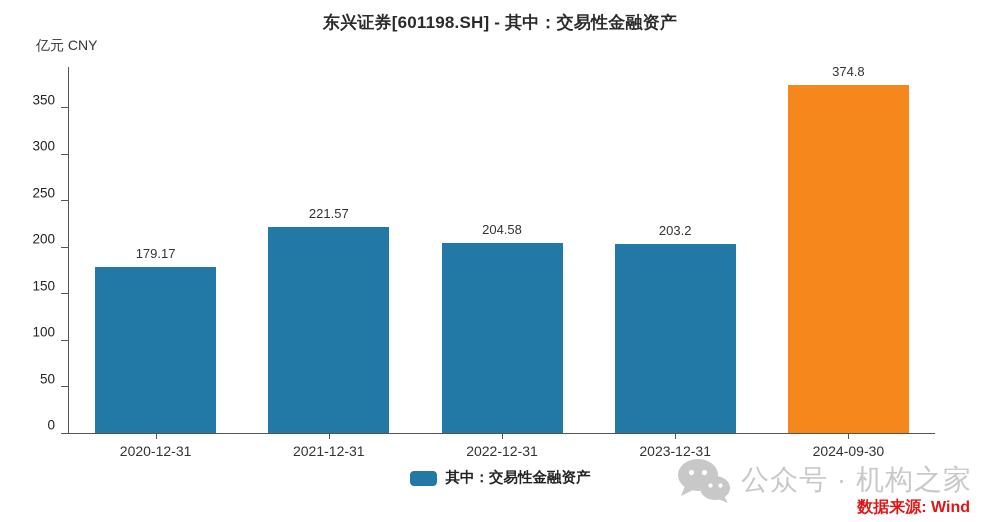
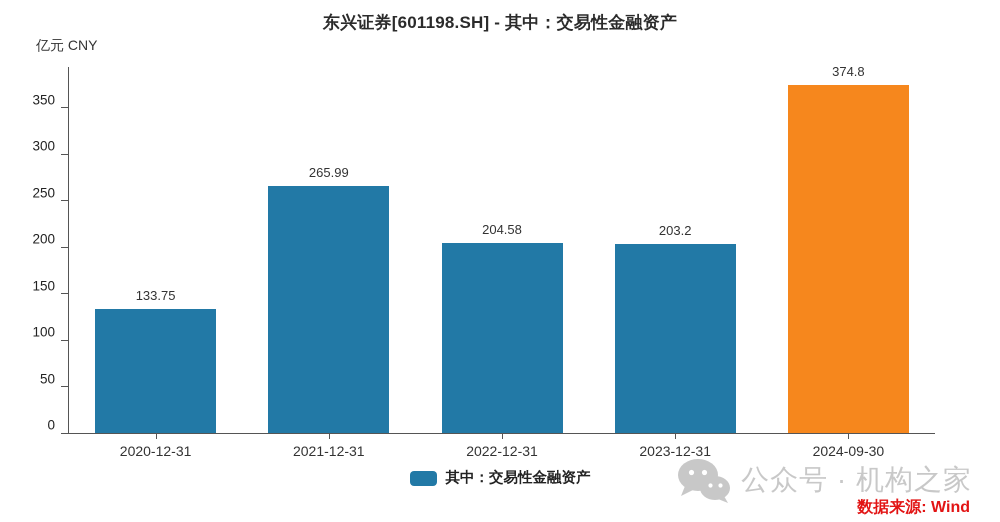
2020-12-31: 179.17 -> 133.75
2021-12-31: 221.57 -> 265.99
